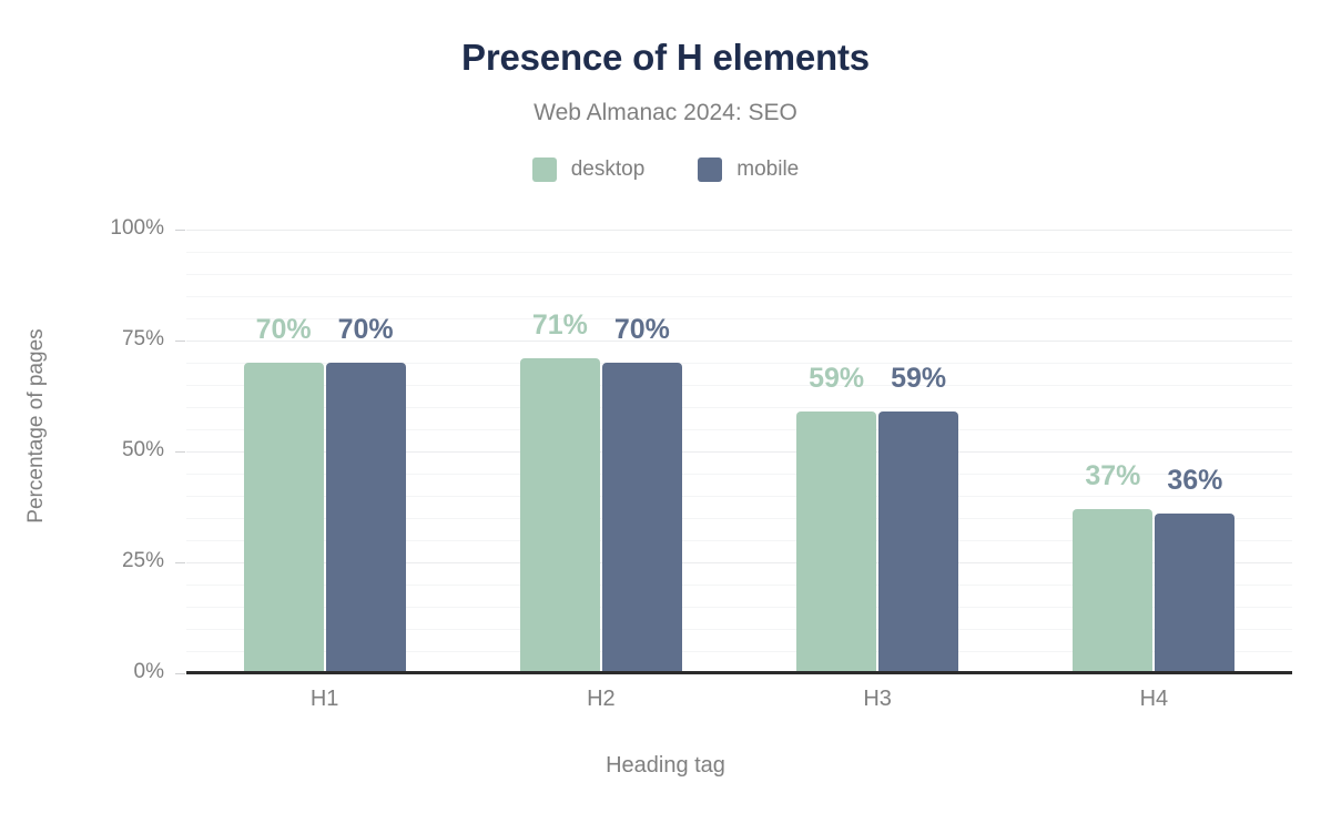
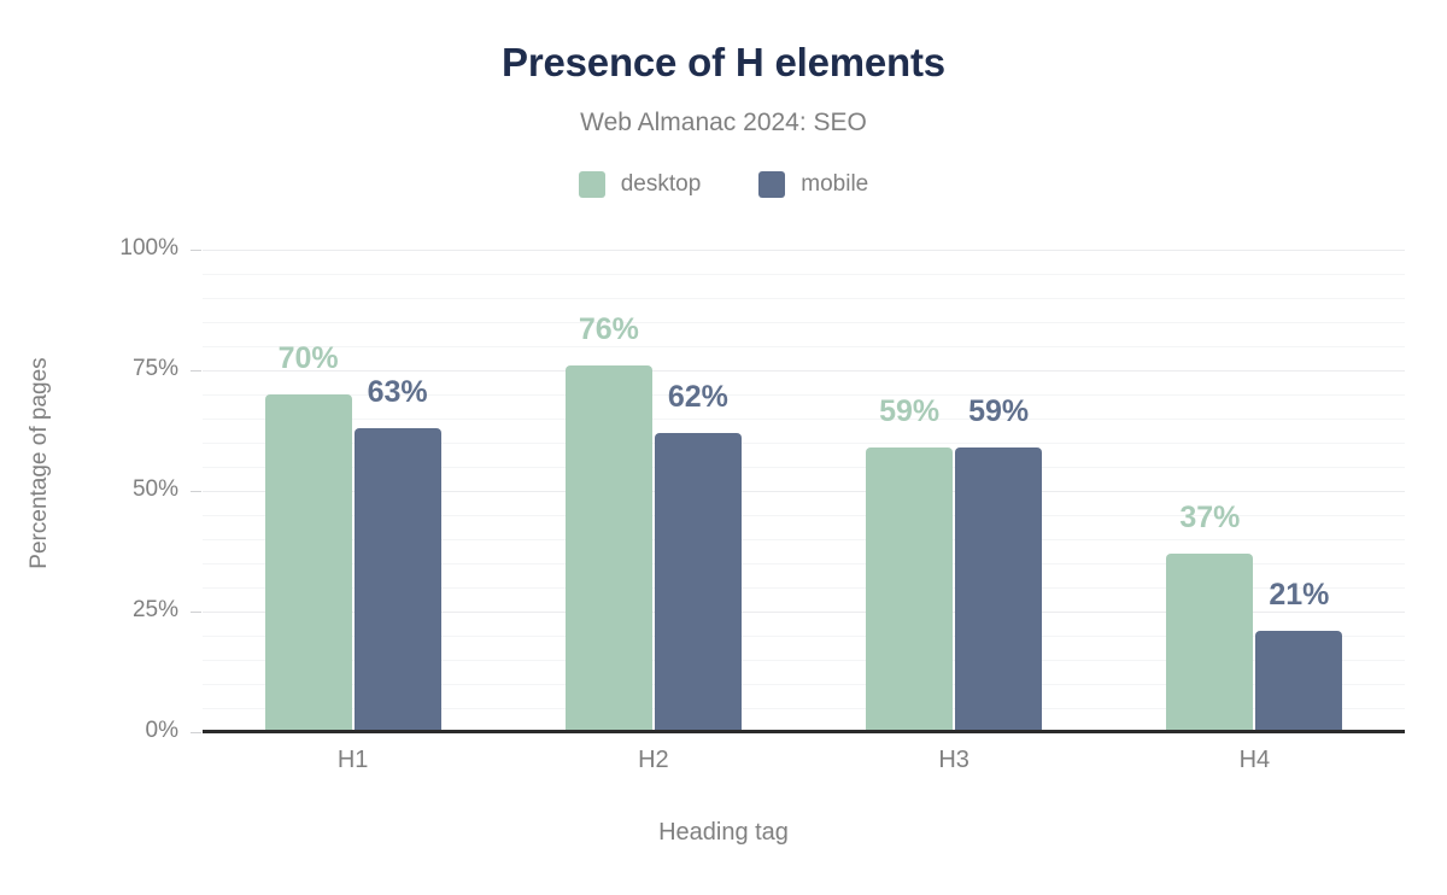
mobile/H1: 70% -> 63%
desktop/H2: 71% -> 76%
mobile/H2: 70% -> 62%
mobile/H4: 36% -> 21%
